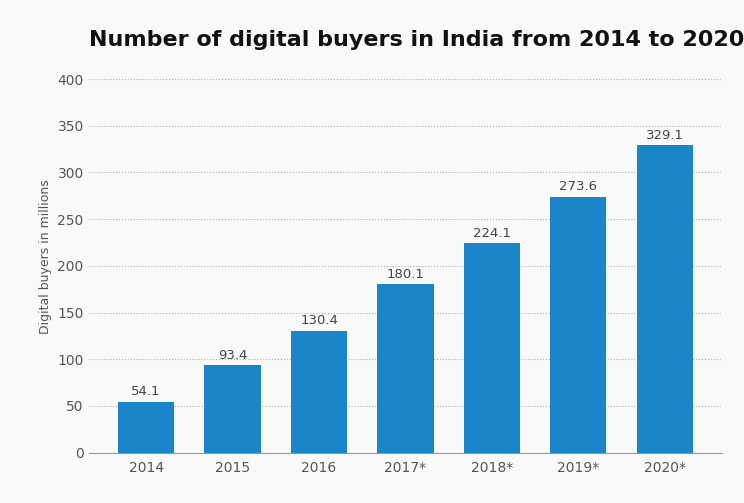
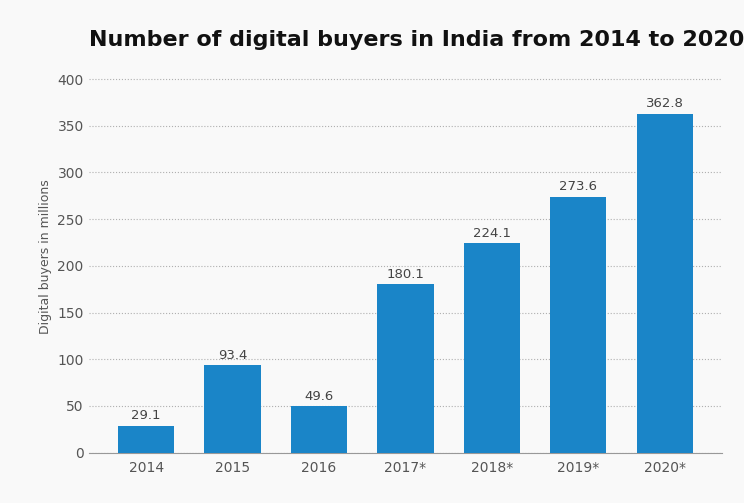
2014: 54.1 -> 29.1
2016: 130.4 -> 49.6
2020*: 329.1 -> 362.8
